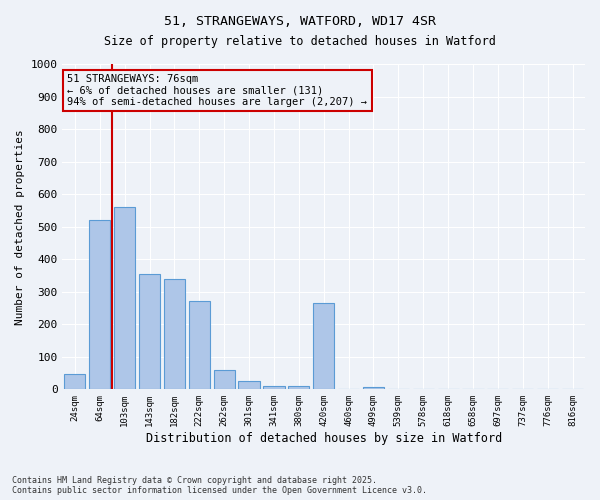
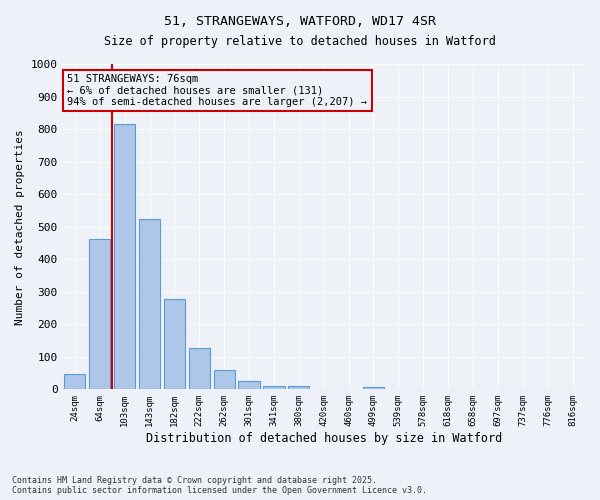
64sqm: 520 -> 462
103sqm: 560 -> 815
143sqm: 355 -> 525
182sqm: 340 -> 278
222sqm: 270 -> 128
420sqm: 265 -> 2
